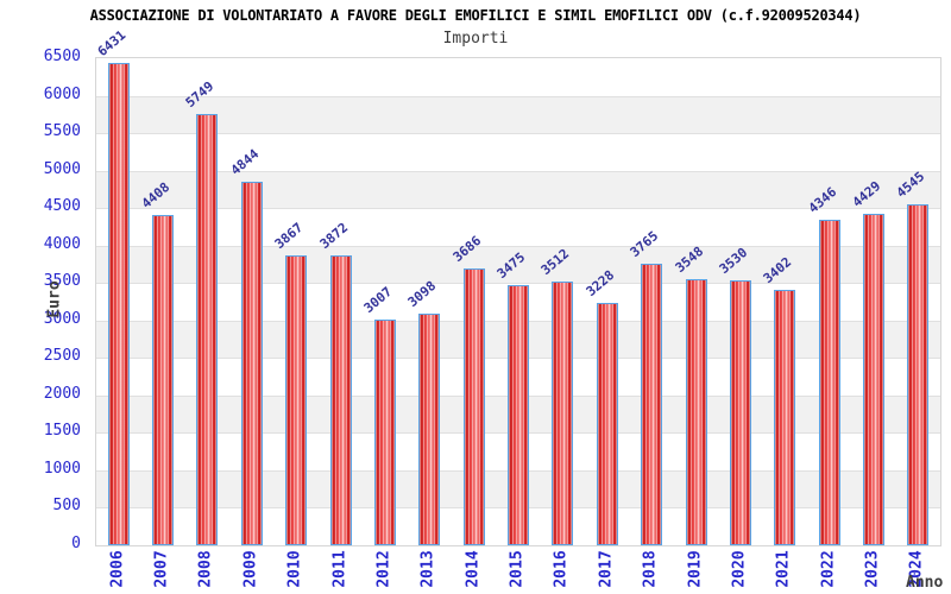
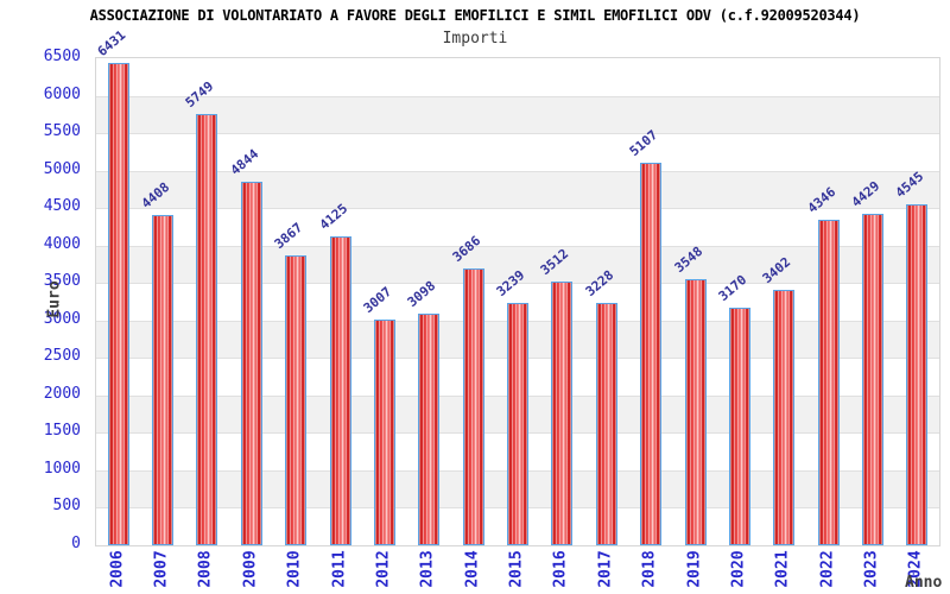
2011: 3872 -> 4125
2015: 3475 -> 3239
2018: 3765 -> 5107
2020: 3530 -> 3170
